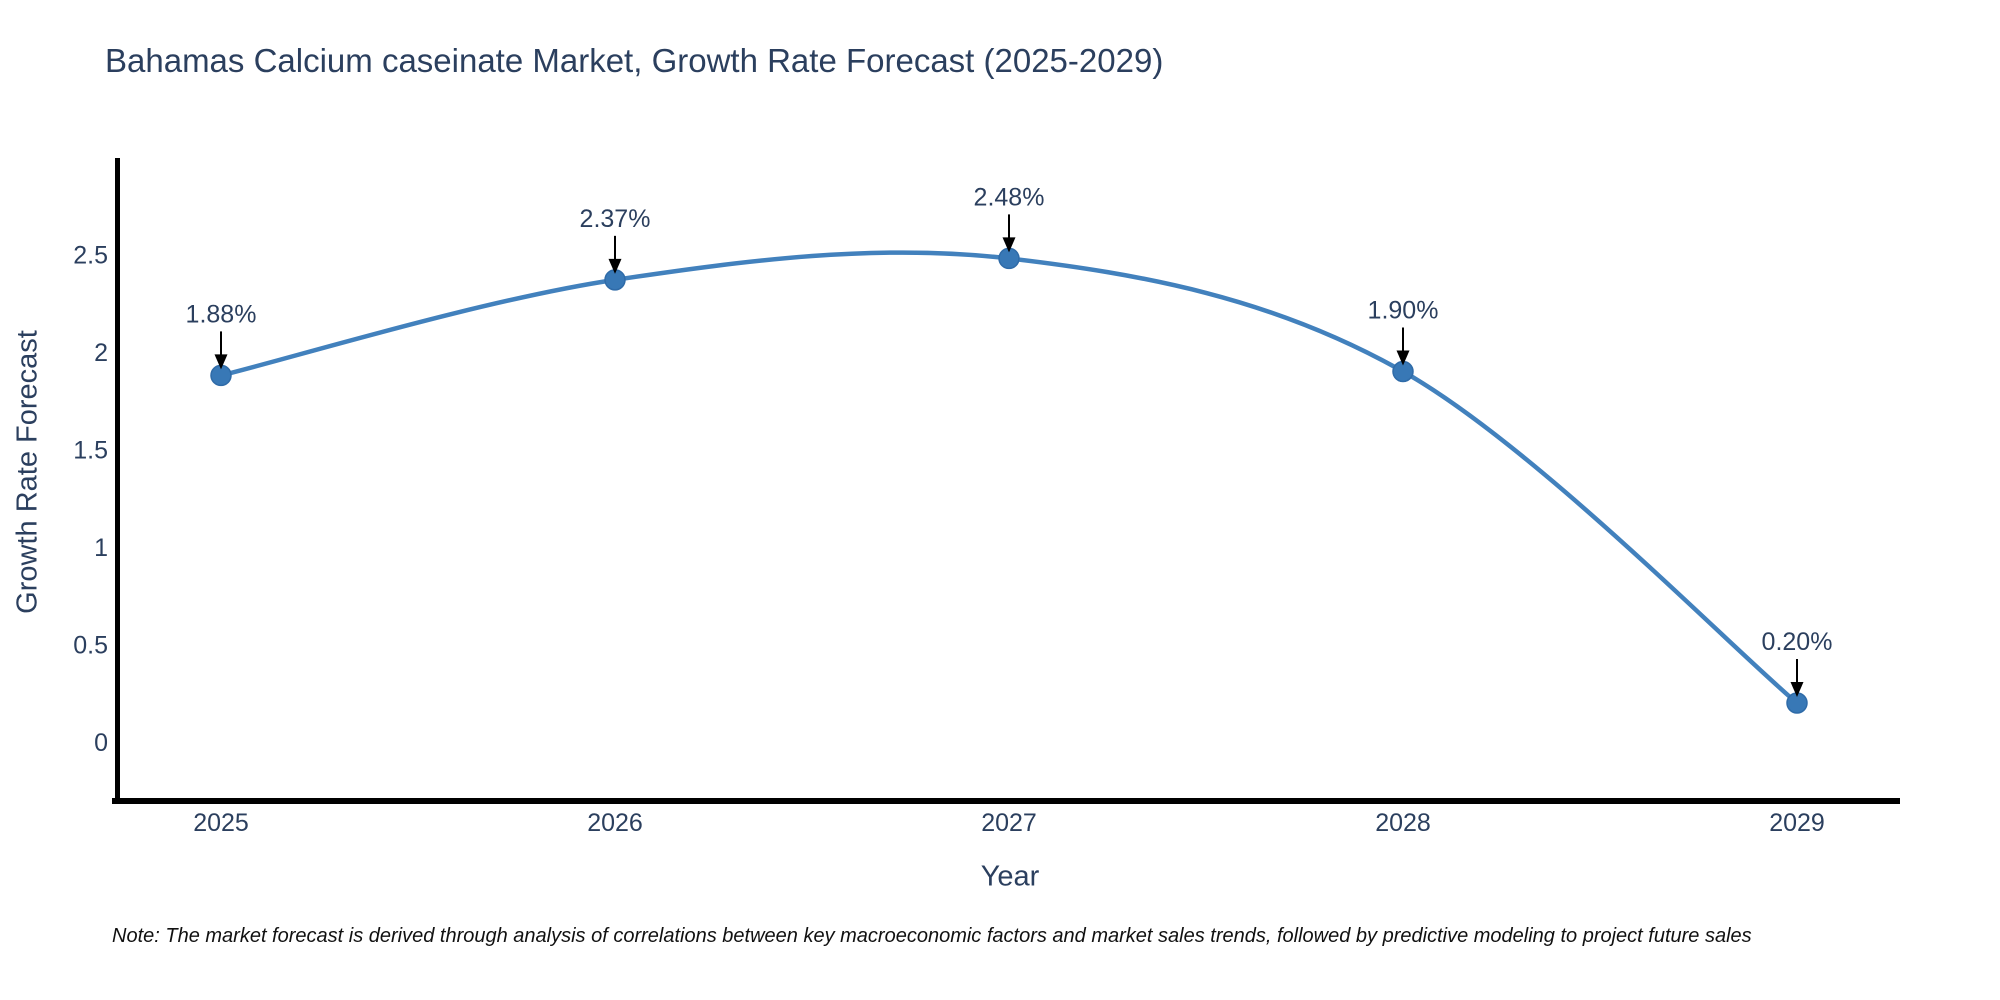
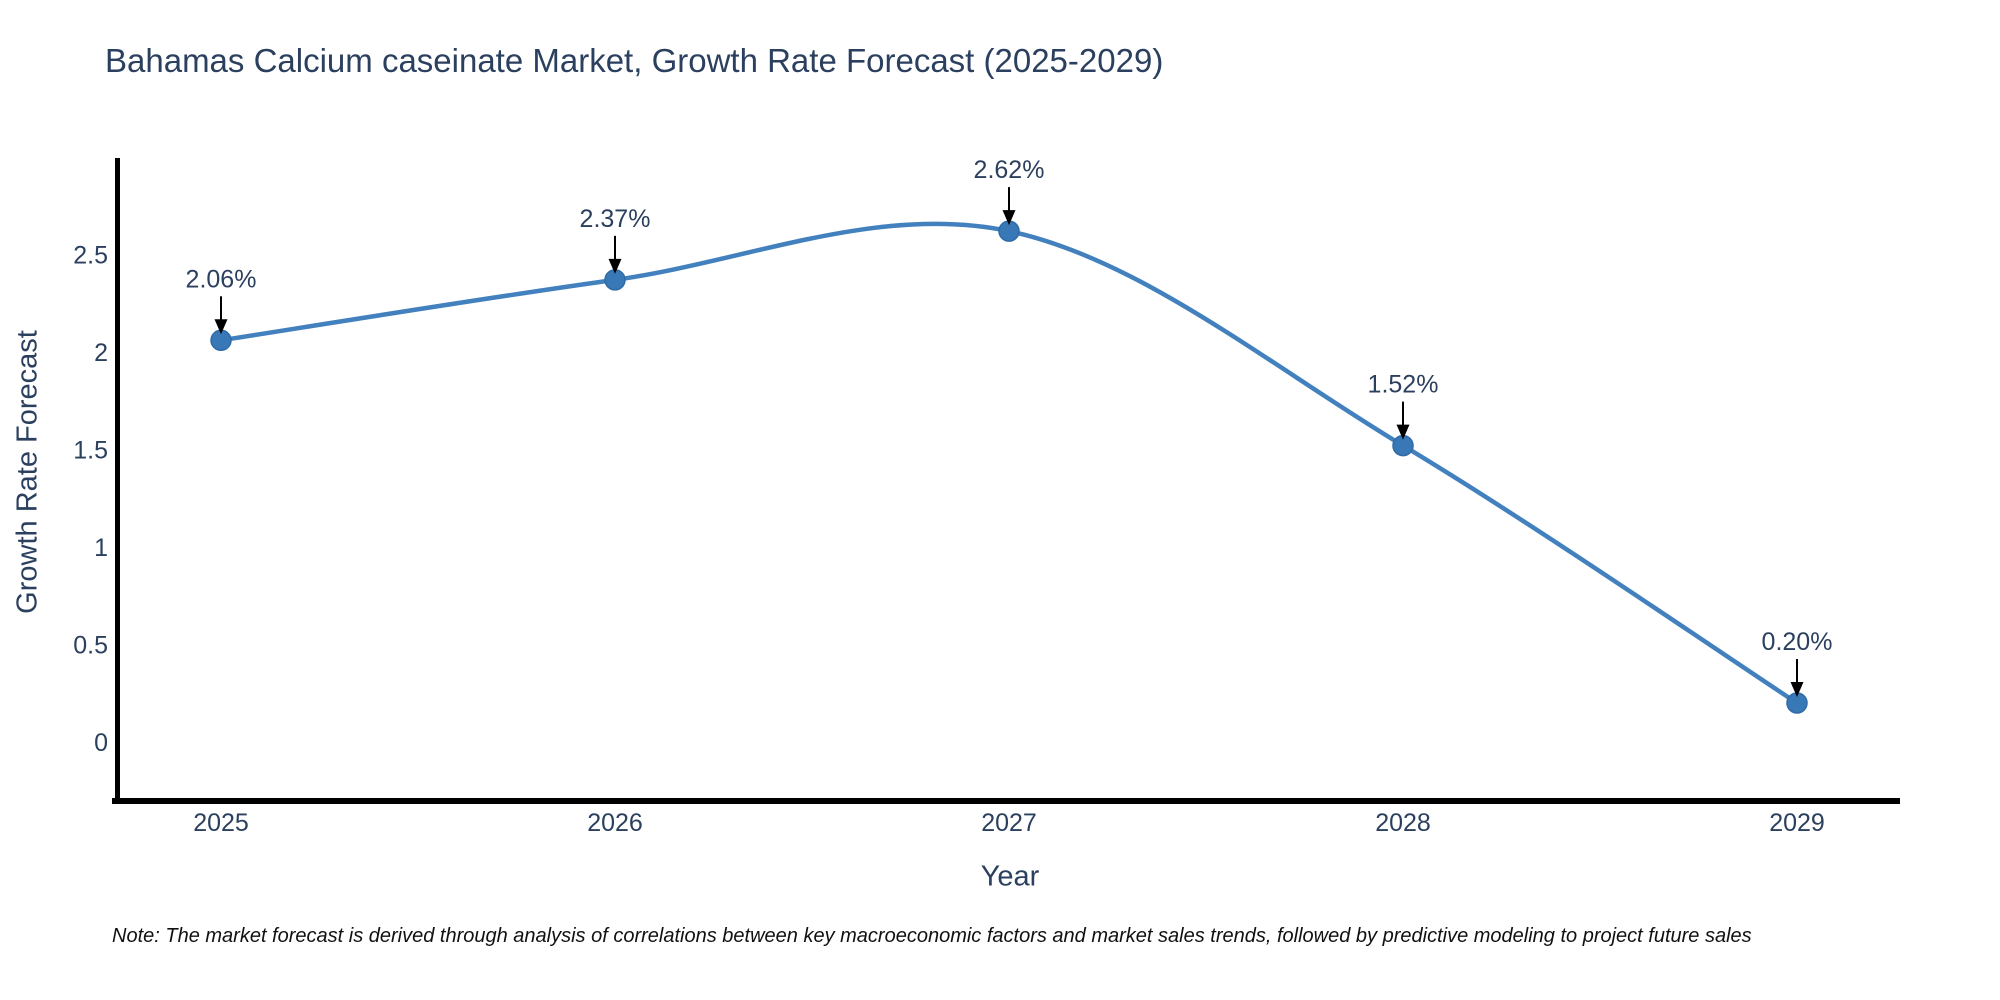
2025: 1.88% -> 2.06%
2027: 2.48% -> 2.62%
2028: 1.90% -> 1.52%
